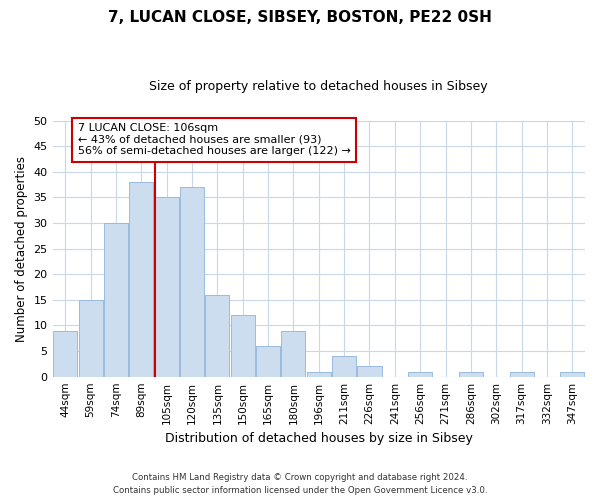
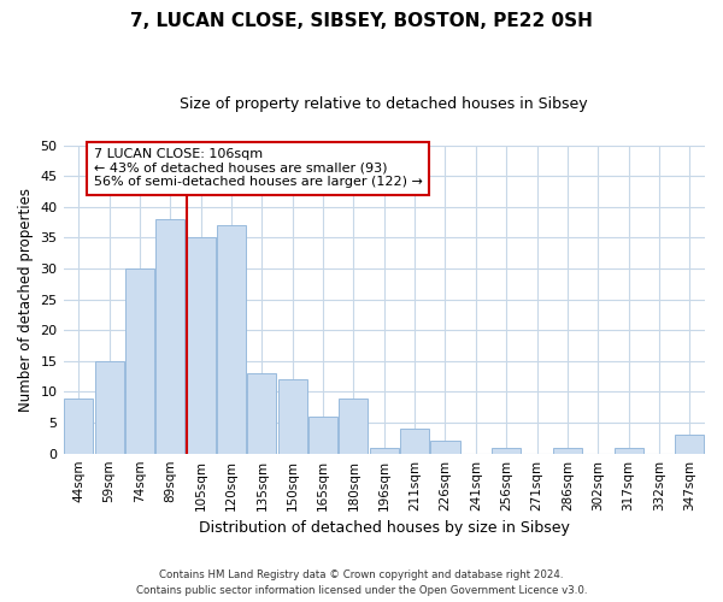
135sqm: 16 -> 13
347sqm: 1 -> 3
